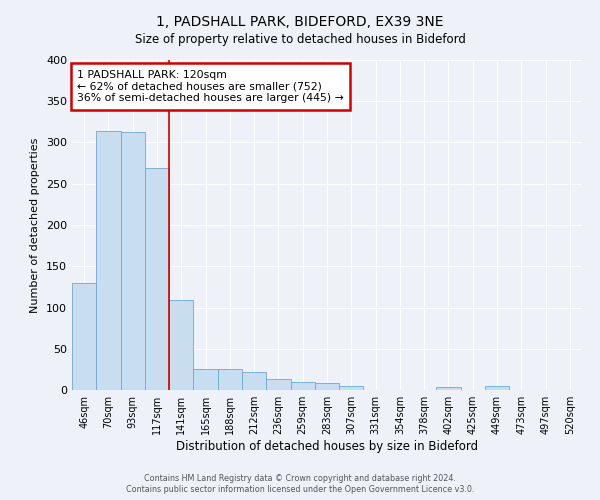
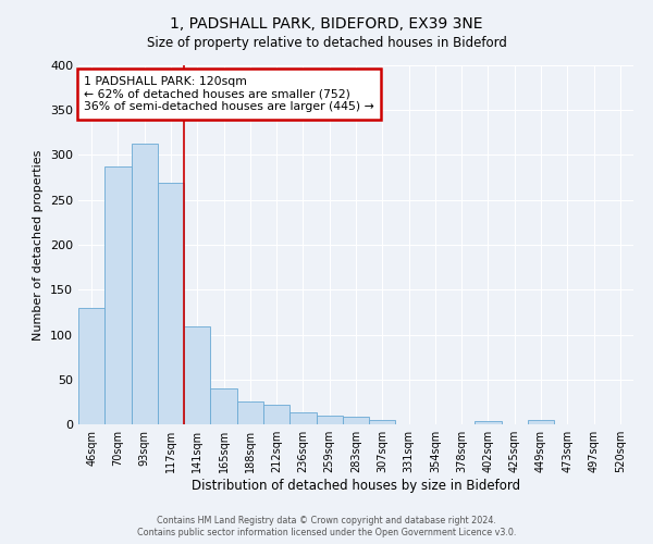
70sqm: 314 -> 287
165sqm: 26 -> 40
